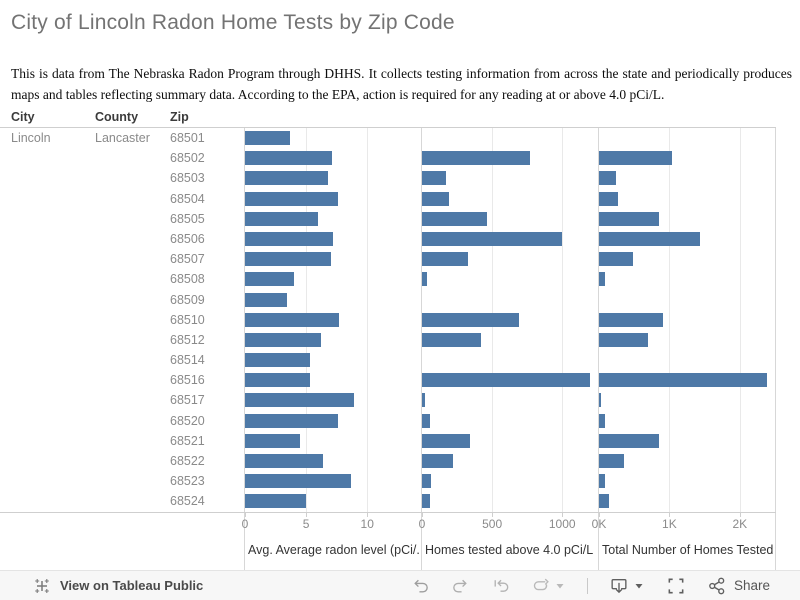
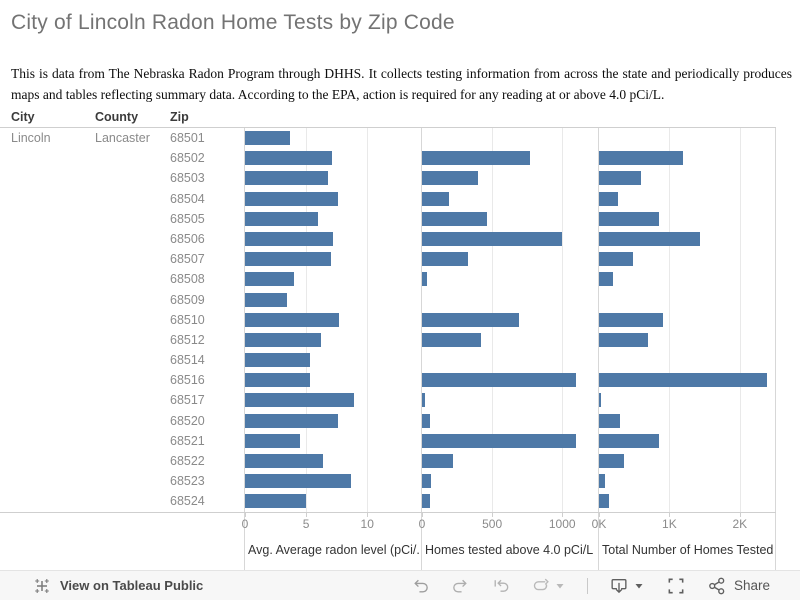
Total Number of Homes Tested/68502: 1.0K -> 1.2K
Homes tested above 4.0 pCi/L/68503: 0.2K -> 0.4K
Total Number of Homes Tested/68503: 0.2K -> 0.6K
Total Number of Homes Tested/68508: 0.1K -> 0.2K
Homes tested above 4.0 pCi/L/68516: 1.2K -> 1.1K
Total Number of Homes Tested/68520: 0.1K -> 0.3K
Homes tested above 4.0 pCi/L/68521: 0.3K -> 1.1K
